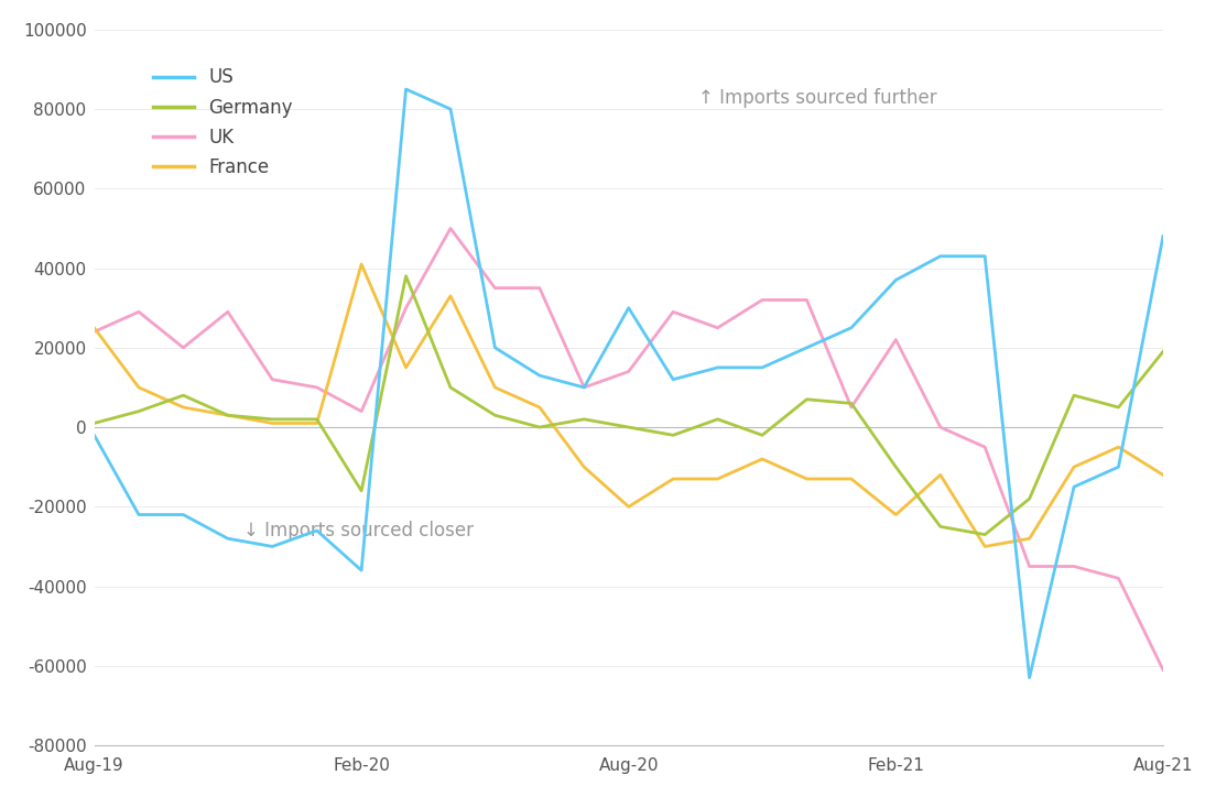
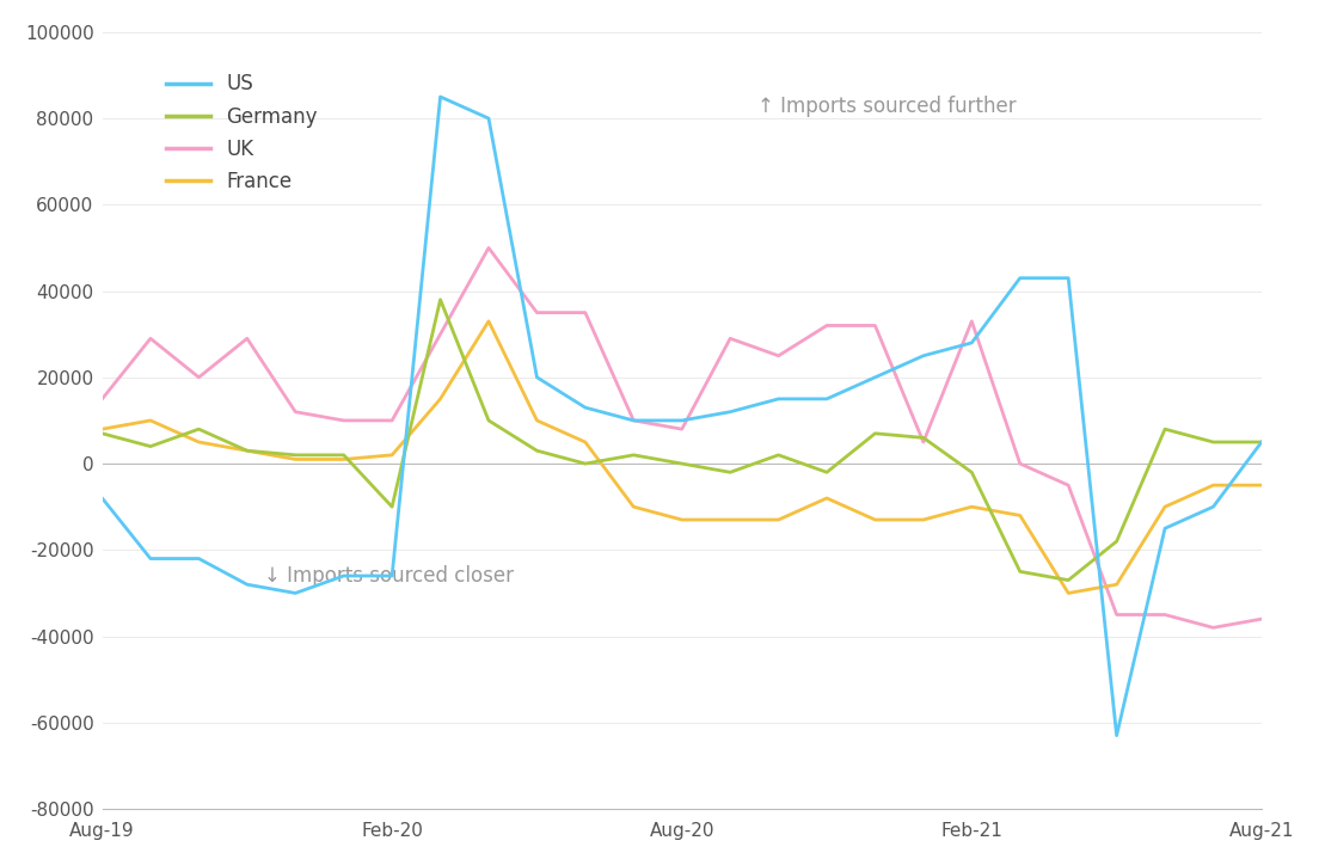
US/Aug-19: -2000 -> -8000
Germany/Aug-19: 1000 -> 7000
UK/Aug-19: 24000 -> 15000
France/Aug-19: 25000 -> 8000
US/Feb-20: -36000 -> -26000
Germany/Feb-20: -16000 -> -10000
UK/Feb-20: 4000 -> 10000
France/Feb-20: 41000 -> 2000
US/Aug-20: 30000 -> 10000
UK/Aug-20: 14000 -> 8000
France/Aug-20: -20000 -> -13000
US/Feb-21: 37000 -> 28000
Germany/Feb-21: -10000 -> -2000
UK/Feb-21: 22000 -> 33000
France/Feb-21: -22000 -> -10000
US/Aug-21: 48000 -> 5000
Germany/Aug-21: 19000 -> 5000
UK/Aug-21: -61000 -> -36000
France/Aug-21: -12000 -> -5000
